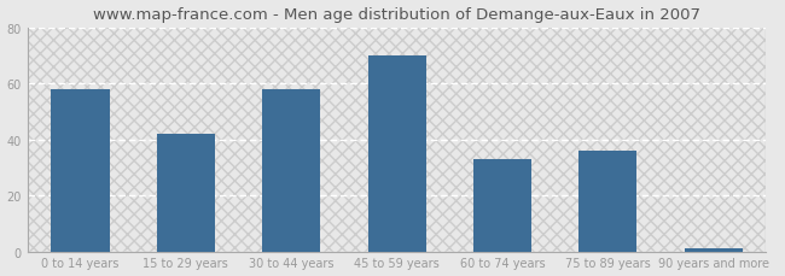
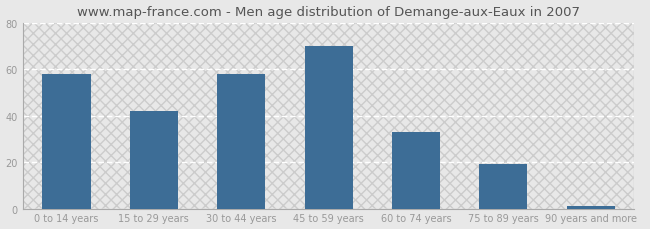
75 to 89 years: 36 -> 19
